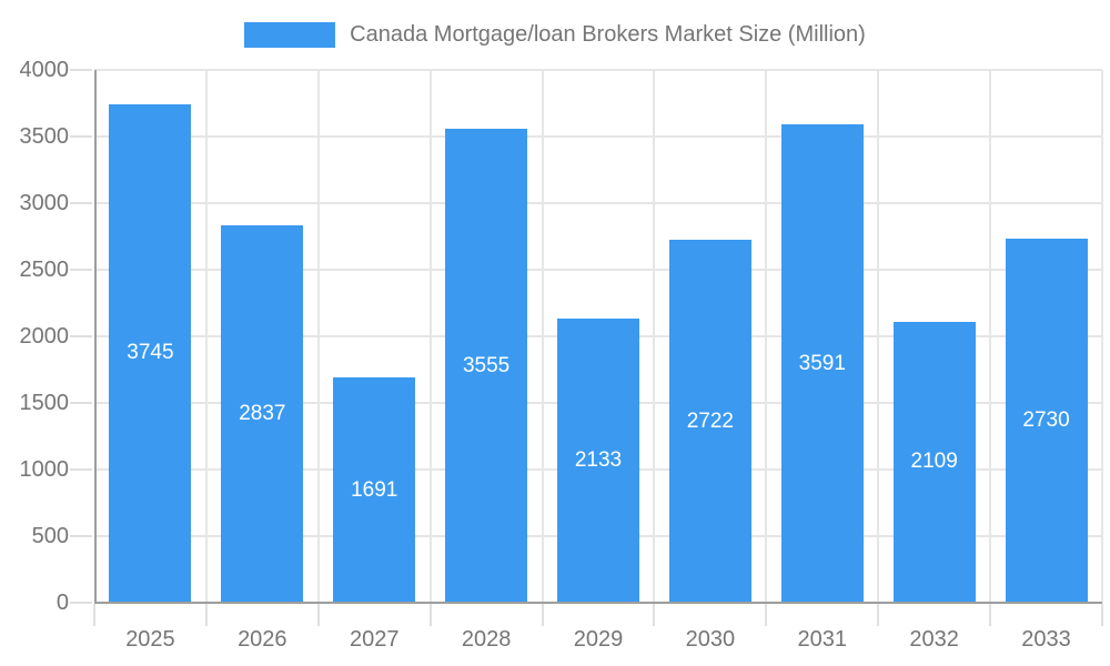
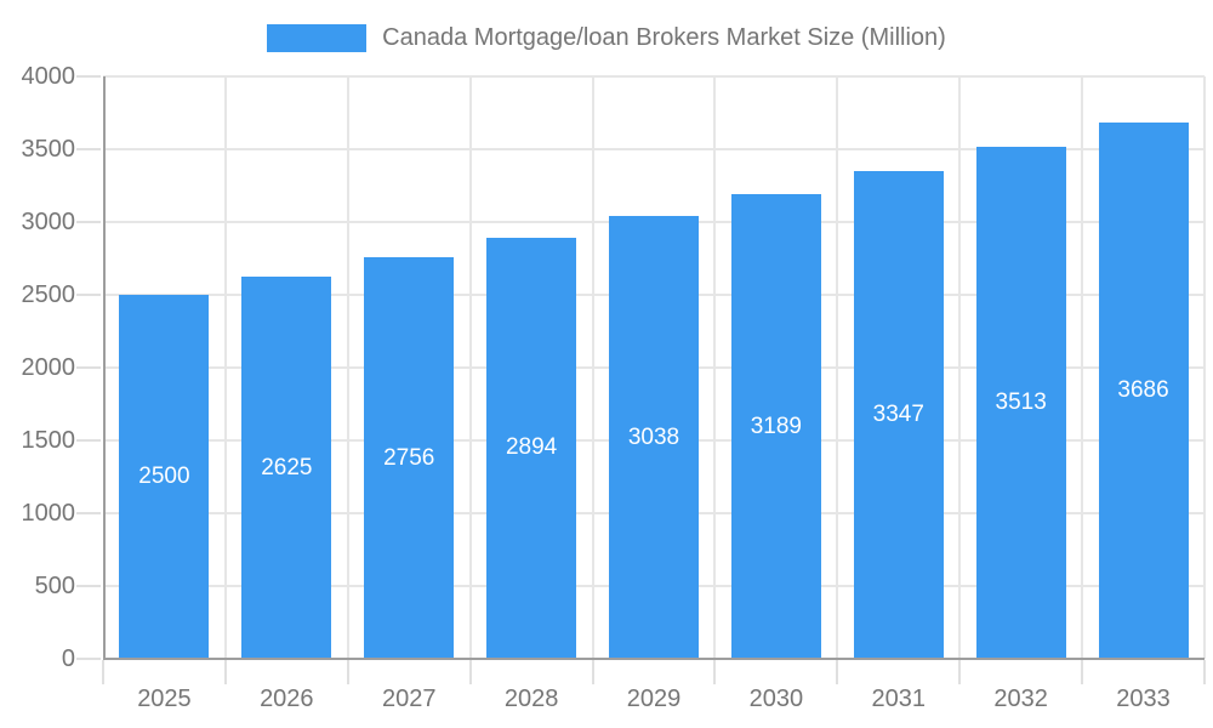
2025: 3745 -> 2500
2026: 2837 -> 2625
2027: 1691 -> 2756
2028: 3555 -> 2894
2029: 2133 -> 3038
2030: 2722 -> 3189
2031: 3591 -> 3347
2032: 2109 -> 3513
2033: 2730 -> 3686
